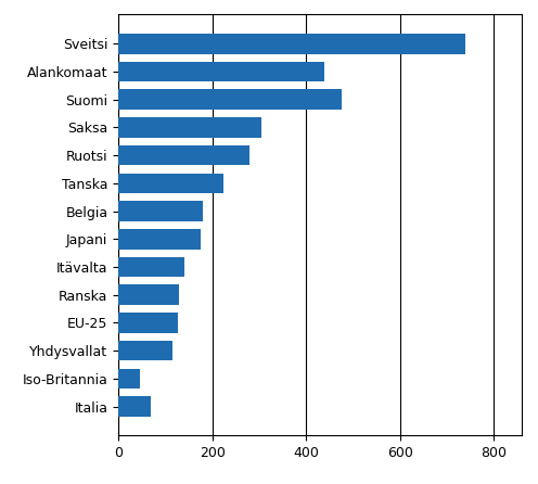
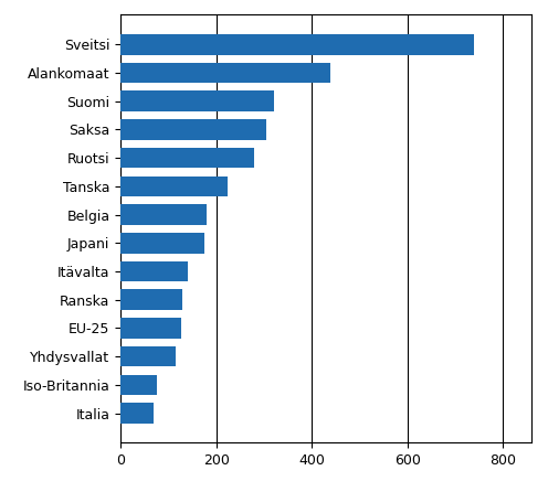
Suomi: 475 -> 320
Iso-Britannia: 45 -> 75
